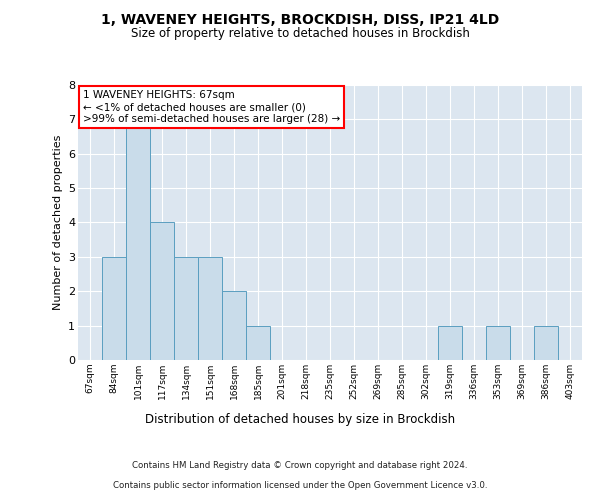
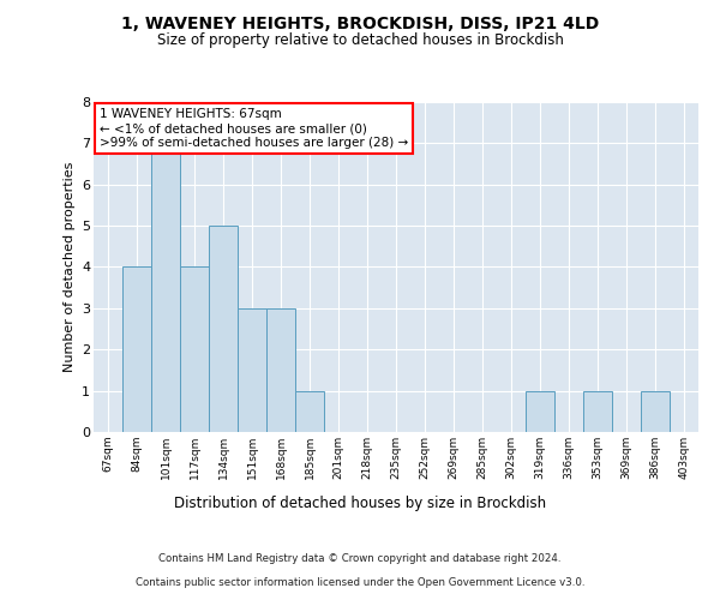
84sqm: 3 -> 4
134sqm: 3 -> 5
168sqm: 2 -> 3
